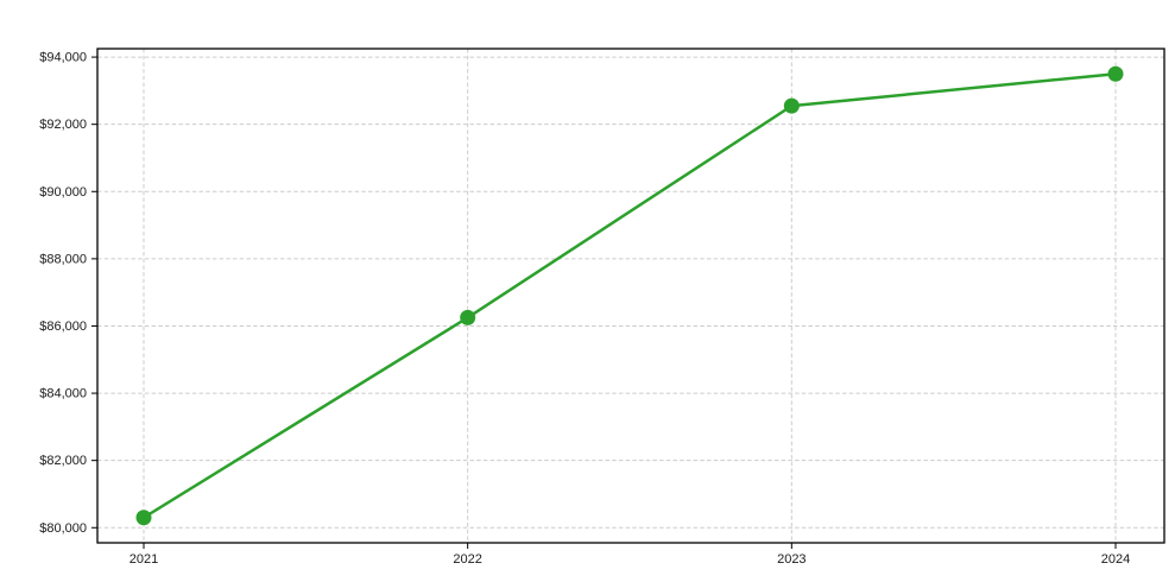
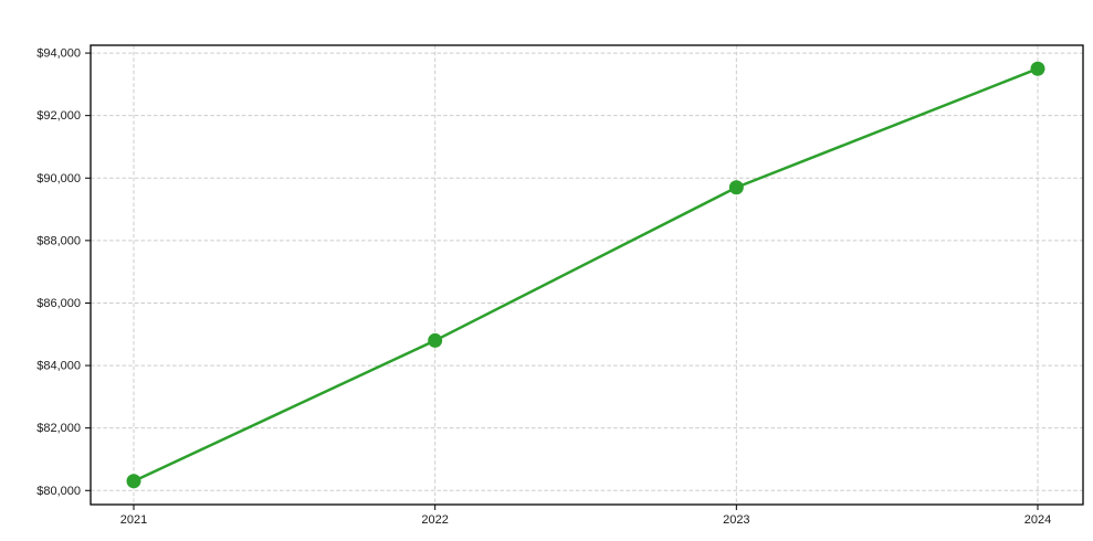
2022: $86200 -> $84800
2023: $92600 -> $89700
